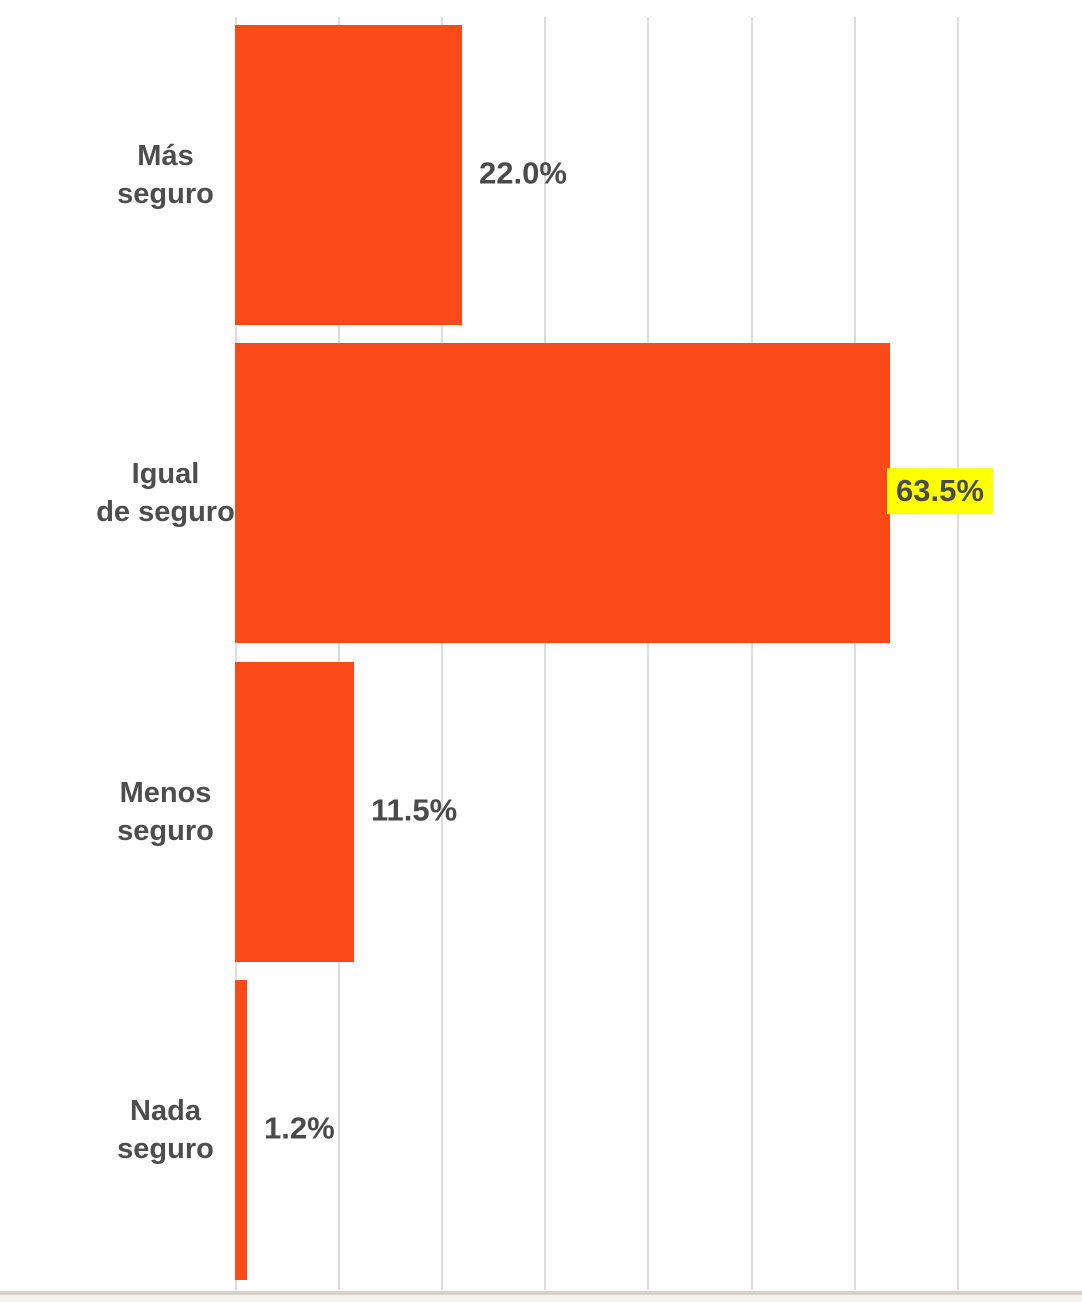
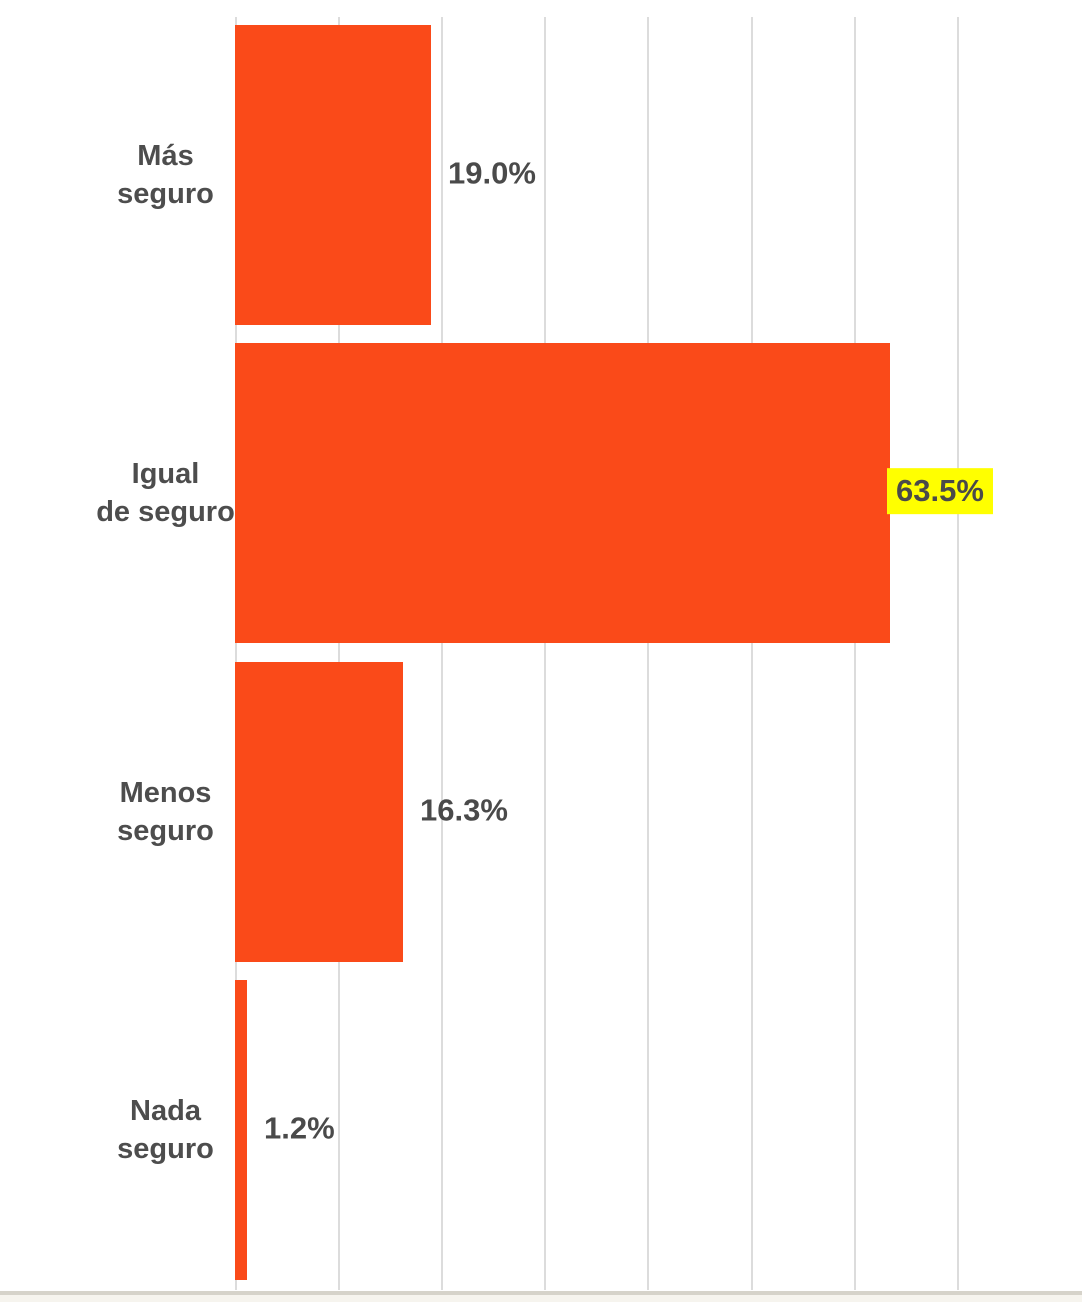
Más seguro: 22.0% -> 19.0%
Menos seguro: 11.5% -> 16.3%
